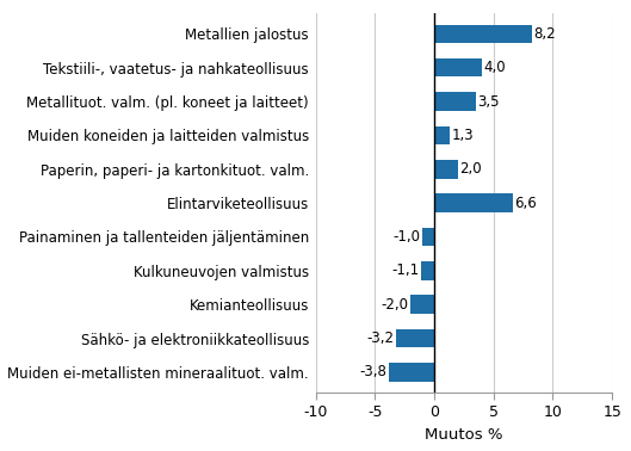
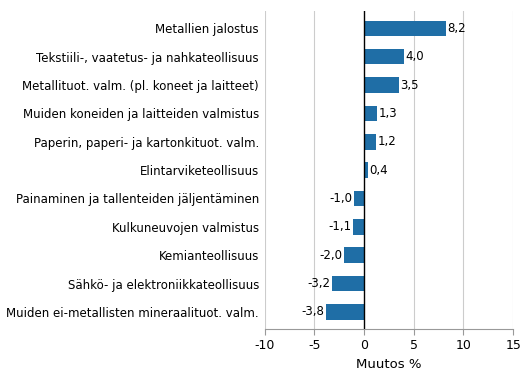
Paperin, paperi- ja kartonkituot. valm.: 2,0 -> 1,2
Elintarviketeollisuus: 6,6 -> 0,4
